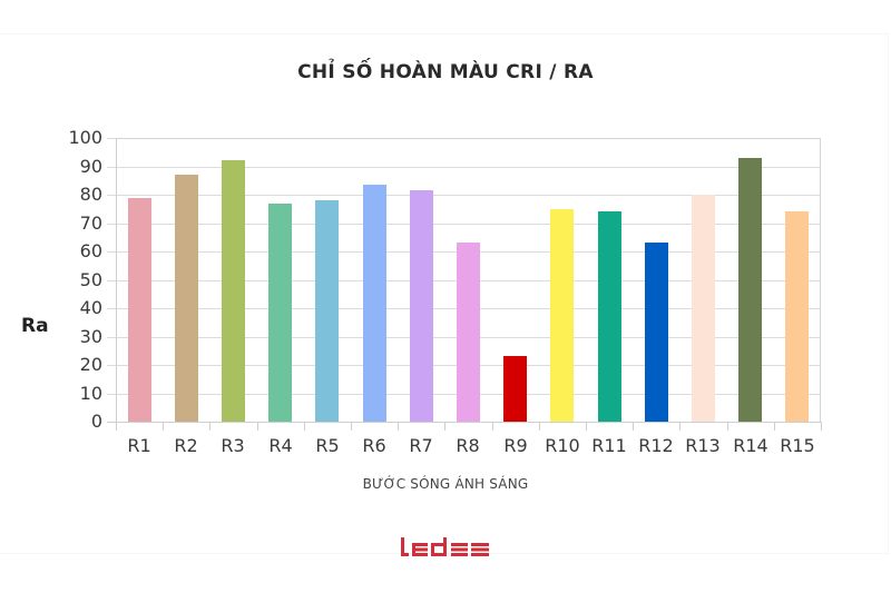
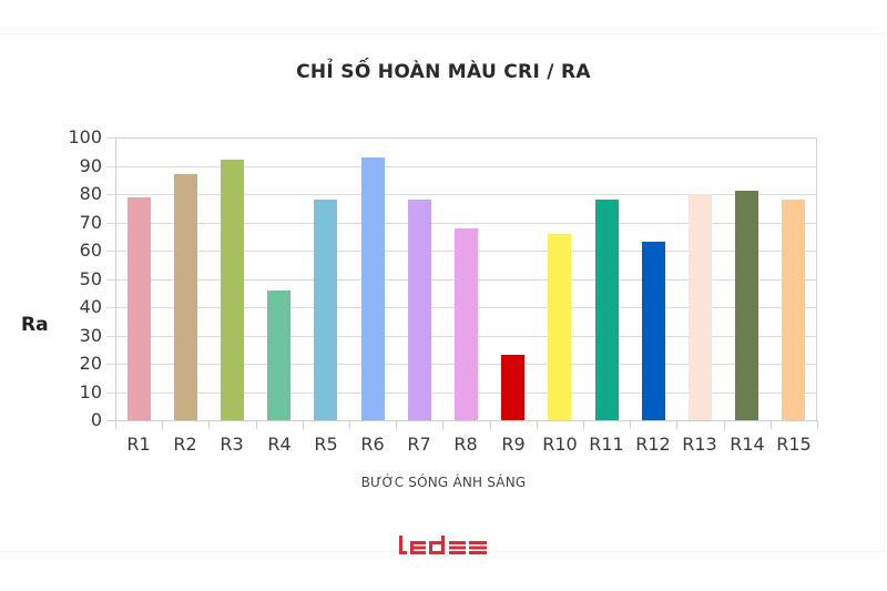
R4: 77 -> 46
R6: 84 -> 93
R7: 82 -> 78
R8: 63 -> 68
R10: 75 -> 66
R11: 74 -> 78
R14: 93 -> 81
R15: 74 -> 78
